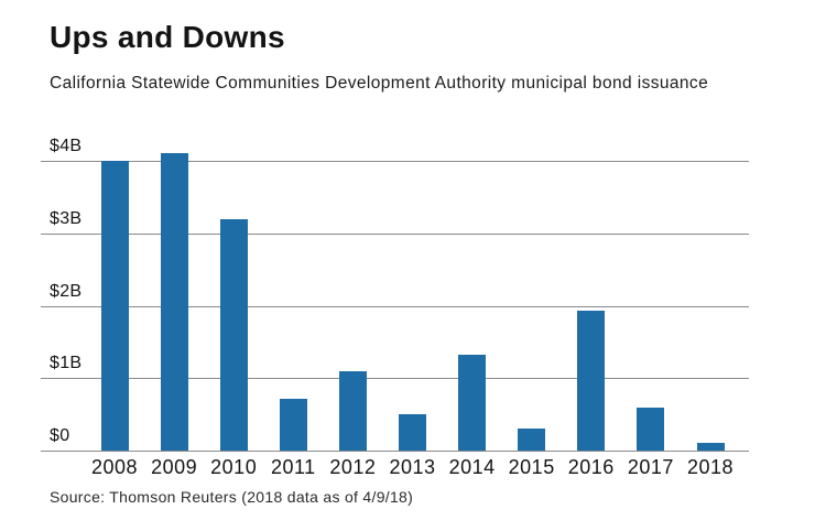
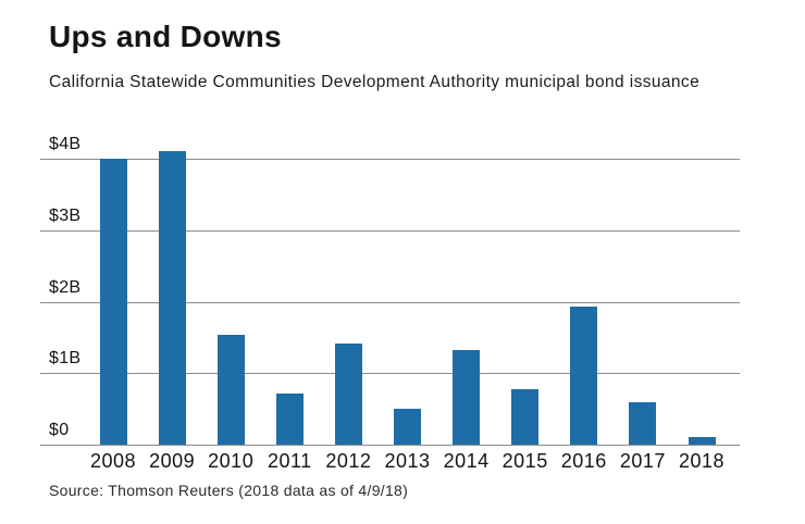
2010: $3.2B -> $1.5B
2012: $1.1B -> $1.4B
2015: $0.3B -> $0.8B
